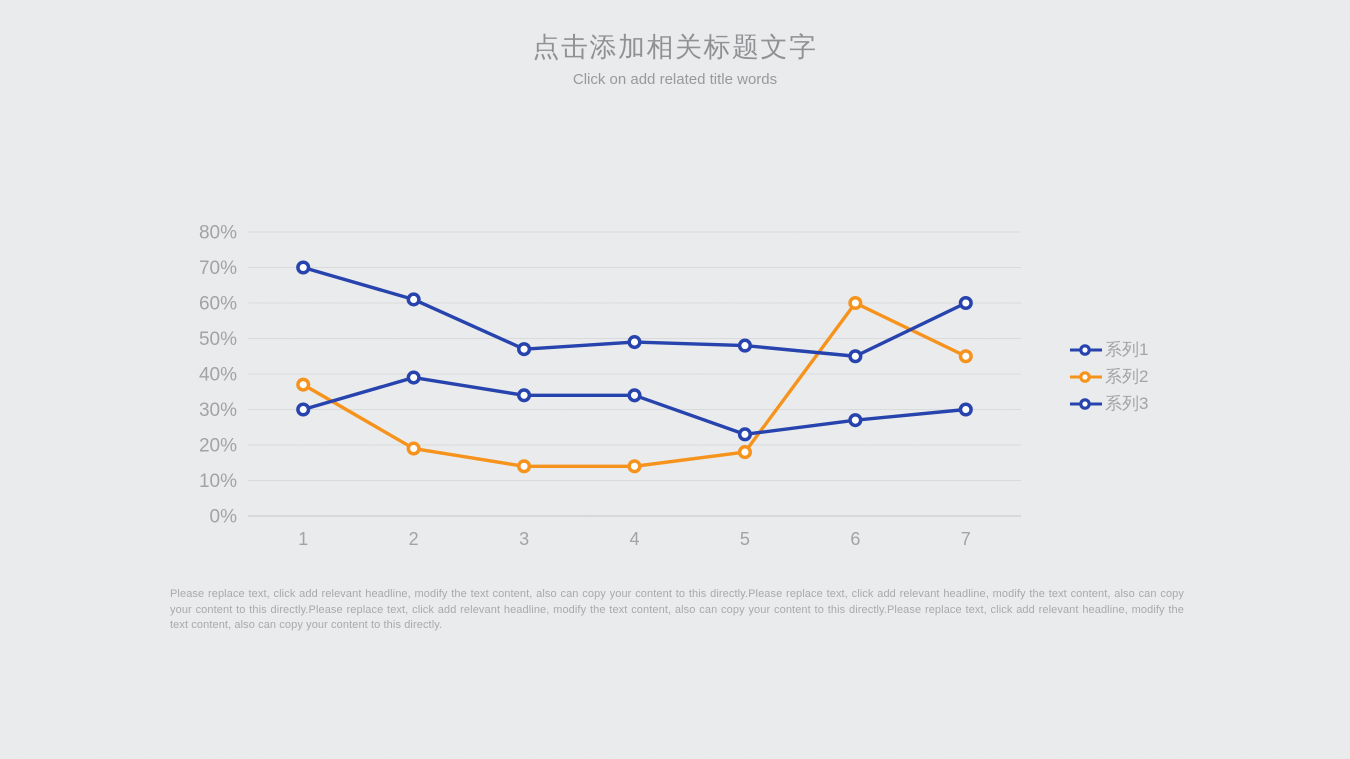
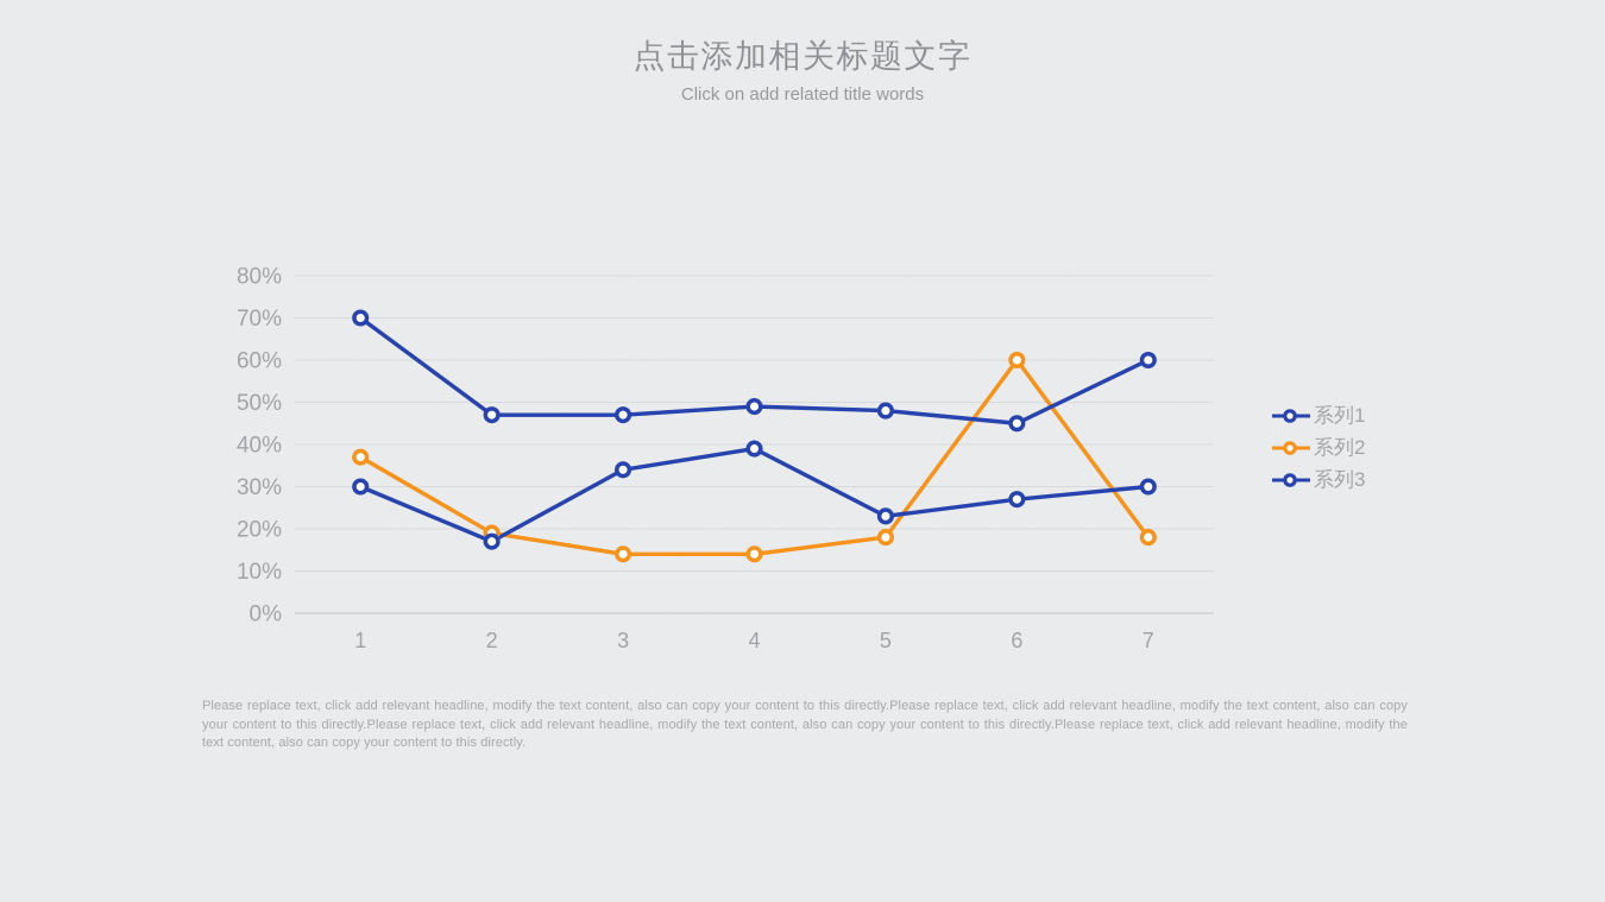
系列1/2: 61% -> 47%
系列3/2: 39% -> 17%
系列3/4: 34% -> 39%
系列2/7: 45% -> 18%
